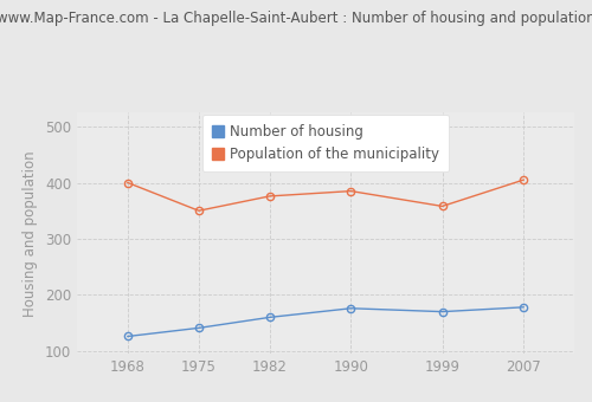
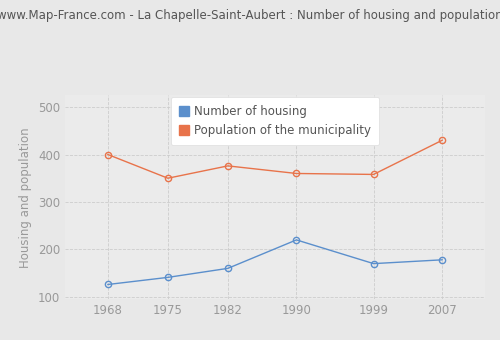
Number of housing/1990: 176 -> 220
Population of the municipality/1990: 385 -> 360
Population of the municipality/2007: 405 -> 430
